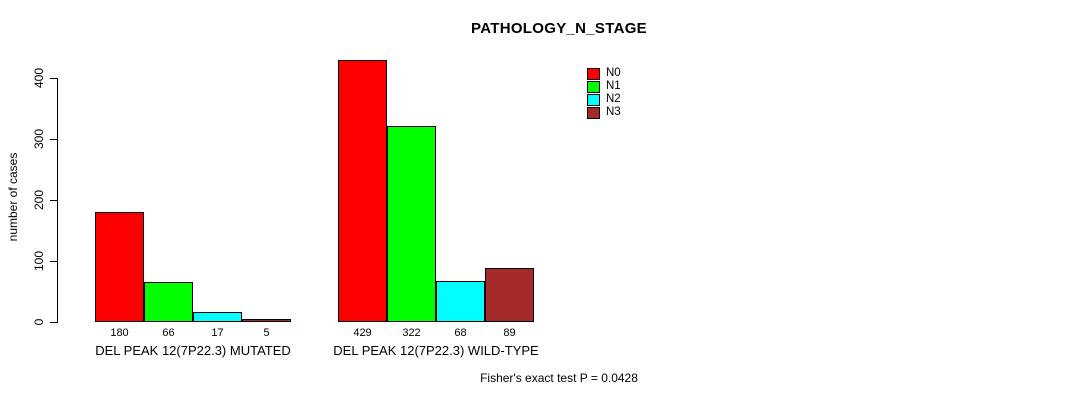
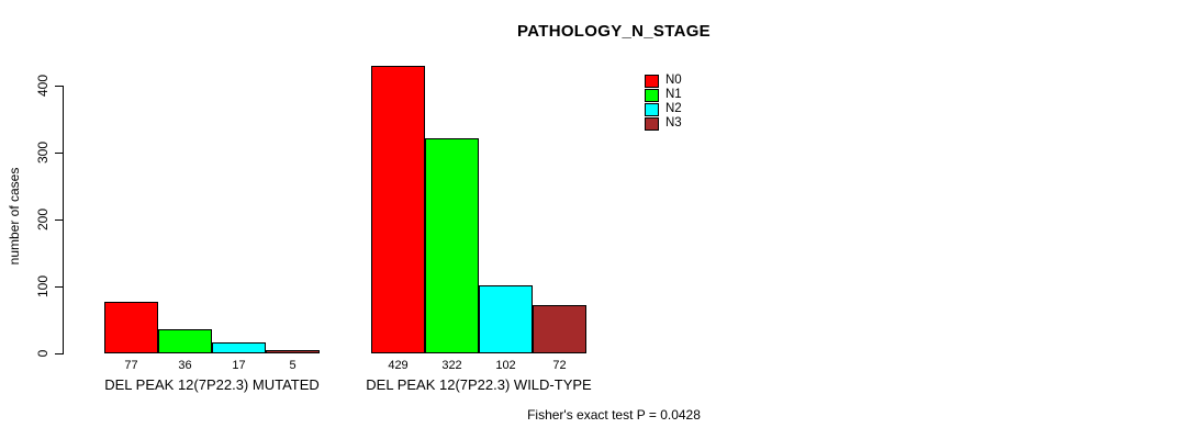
N0/DEL PEAK 12(7P22.3) MUTATED: 180 -> 77
N1/DEL PEAK 12(7P22.3) MUTATED: 66 -> 36
N2/DEL PEAK 12(7P22.3) WILD-TYPE: 68 -> 102
N3/DEL PEAK 12(7P22.3) WILD-TYPE: 89 -> 72
